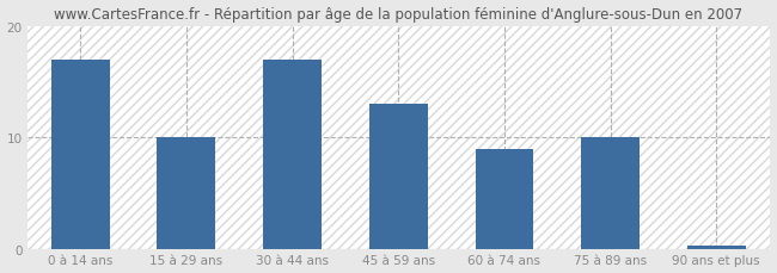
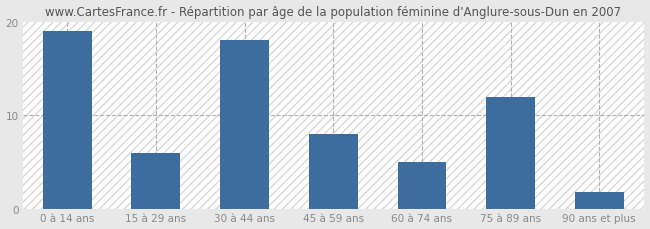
0 à 14 ans: 17.0 -> 19.0
15 à 29 ans: 10.0 -> 6.0
30 à 44 ans: 17.0 -> 18.0
45 à 59 ans: 13.0 -> 8.0
60 à 74 ans: 9.0 -> 5.0
75 à 89 ans: 10.0 -> 12.0
90 ans et plus: 0.3 -> 1.8
